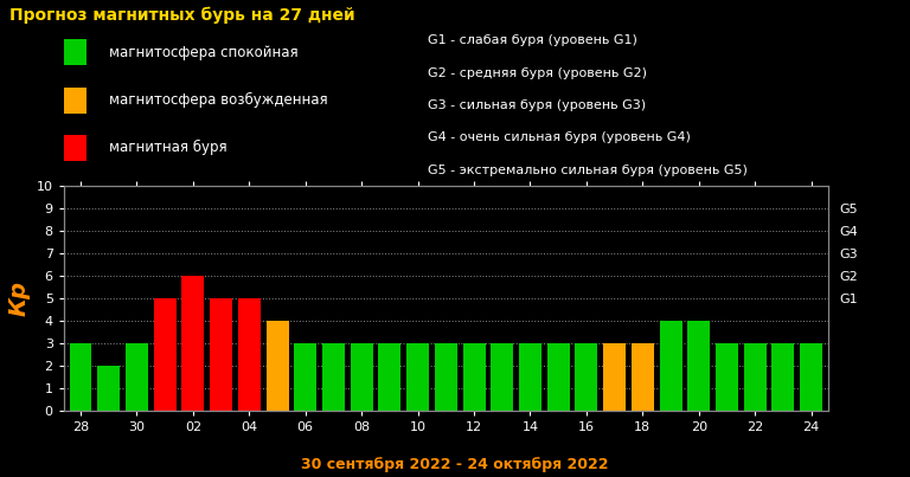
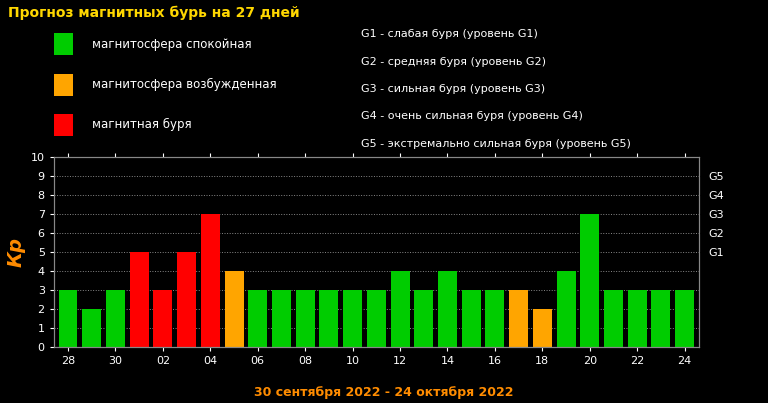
02: 6 -> 3
04: 5 -> 7
12: 3 -> 4
14: 3 -> 4
18: 3 -> 2
20: 4 -> 7
